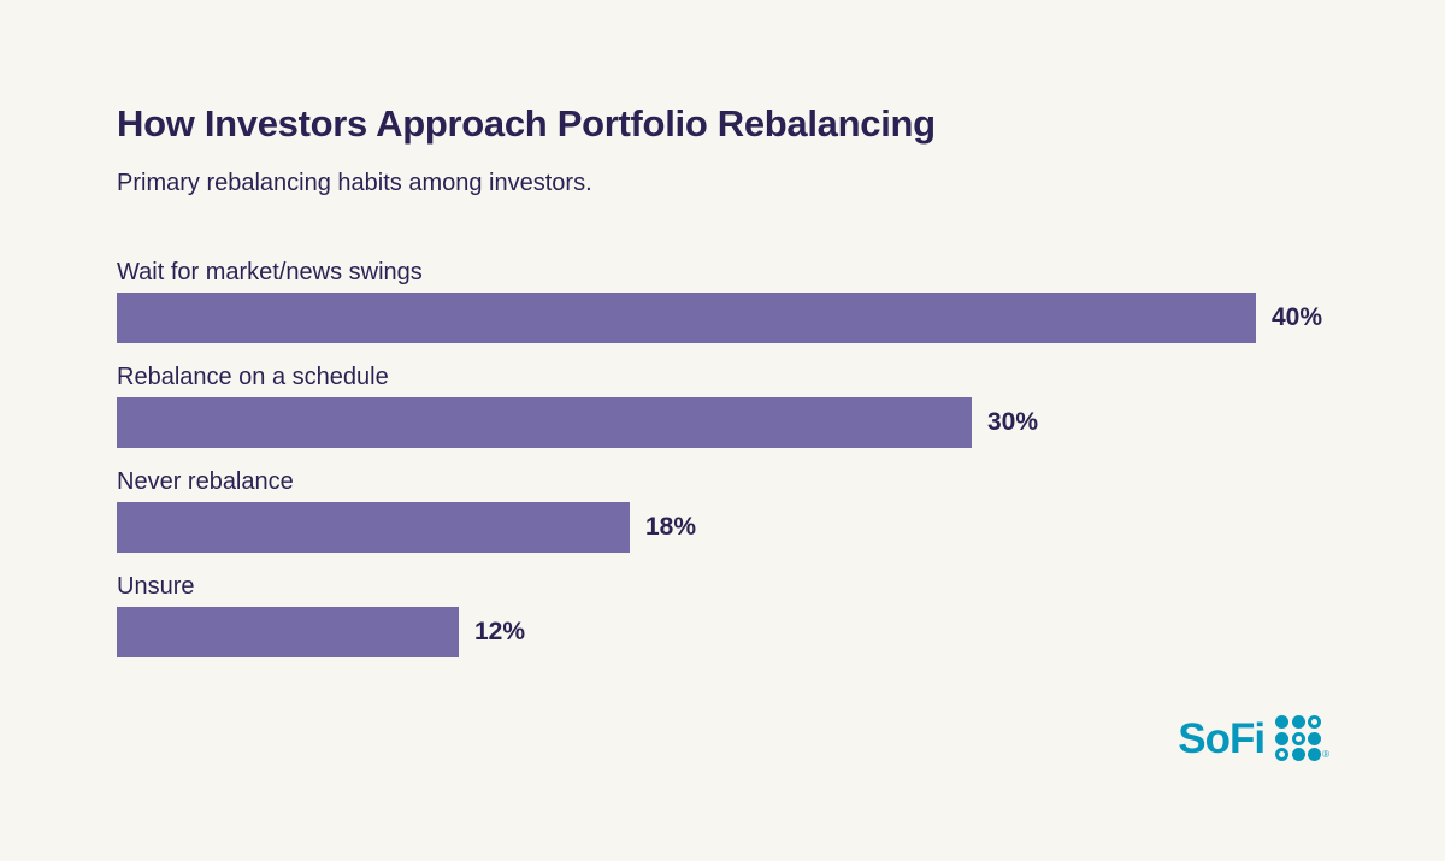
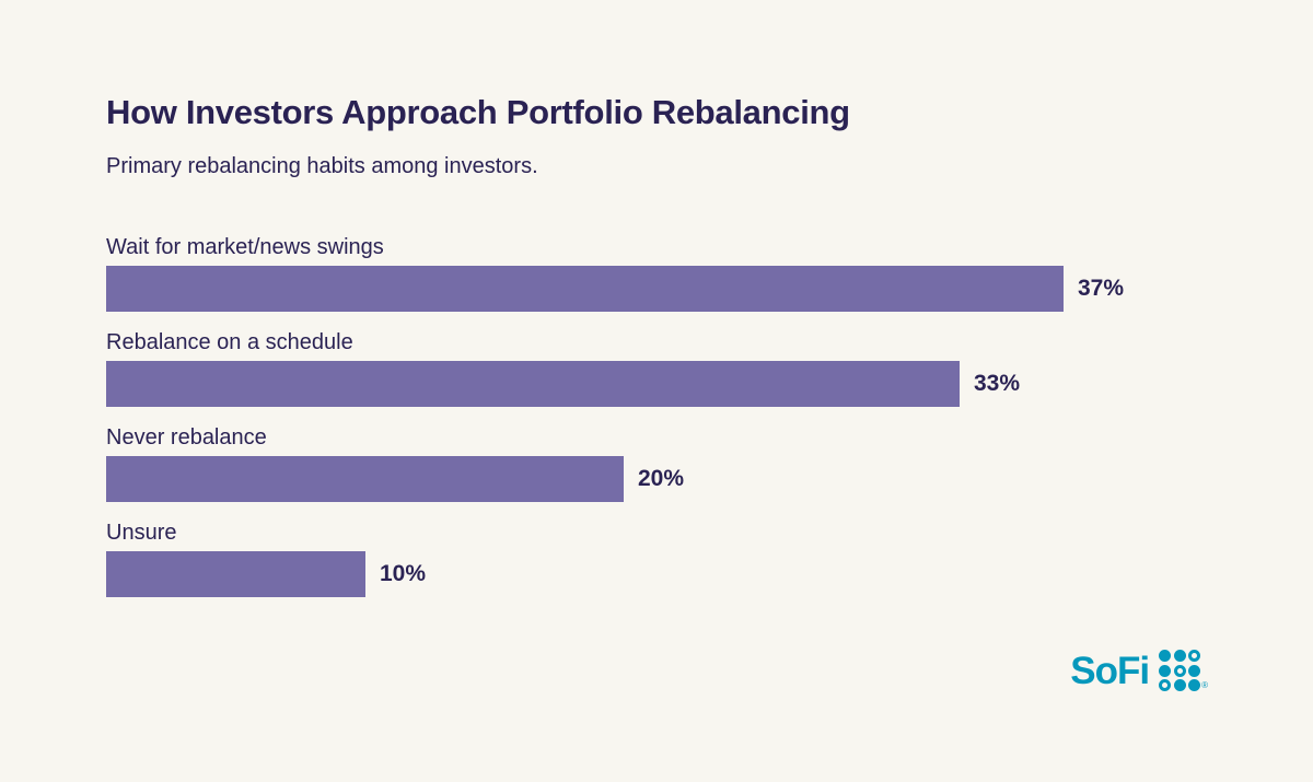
Wait for market/news swings: 40% -> 37%
Rebalance on a schedule: 30% -> 33%
Never rebalance: 18% -> 20%
Unsure: 12% -> 10%
